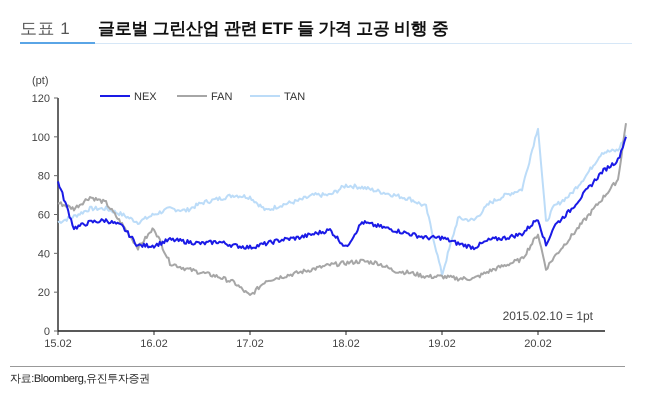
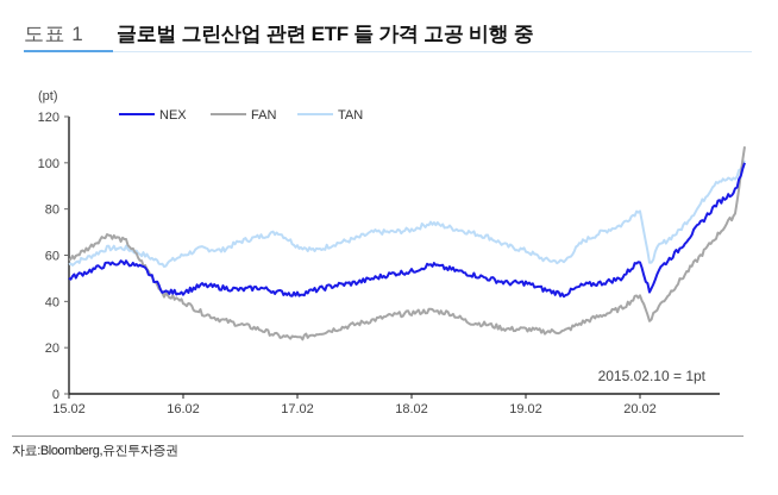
NEX/15.02: 77 -> 50
FAN/15.02: 66 -> 58
FAN/16.02: 53 -> 40
FAN/17.02: 18 -> 24
TAN/17.02: 69 -> 64
NEX/18.02: 43 -> 53
TAN/18.02: 75 -> 71
TAN/19.02: 29 -> 62
FAN/20.02: 50 -> 43
TAN/20.02: 105 -> 80
